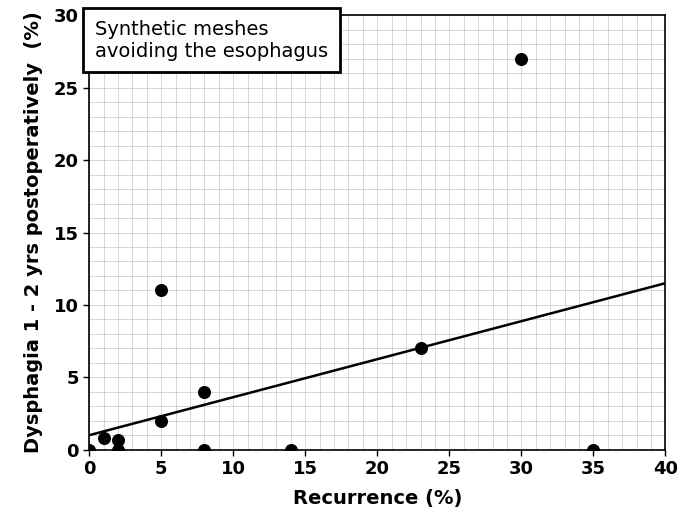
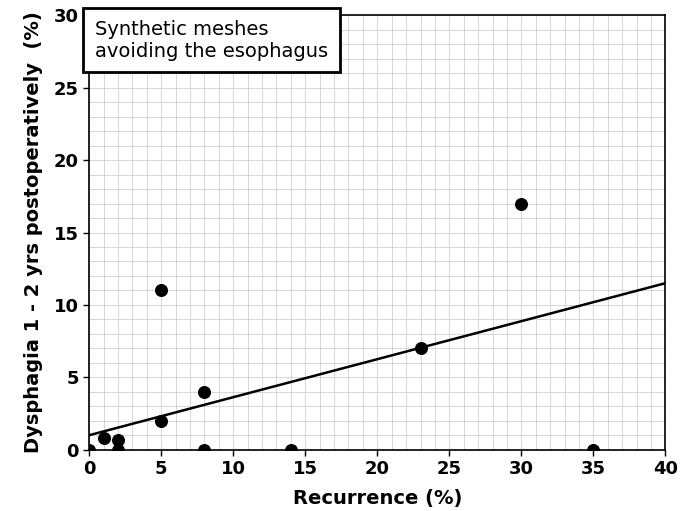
30: 27.0 -> 17.0
